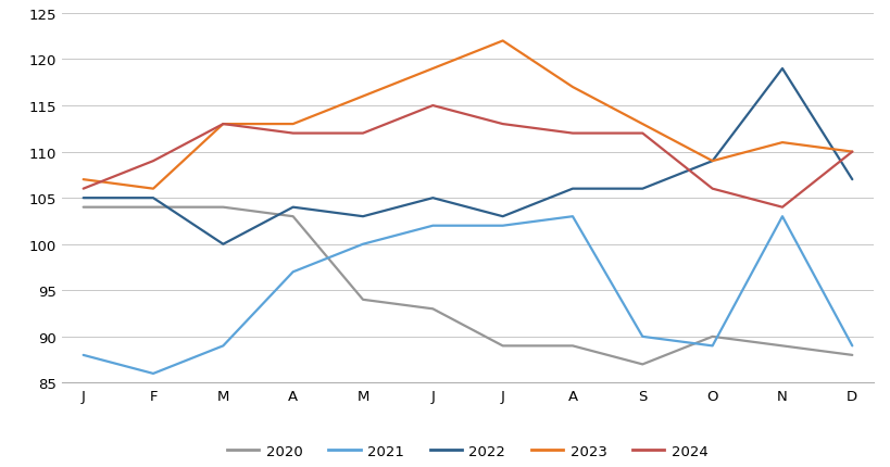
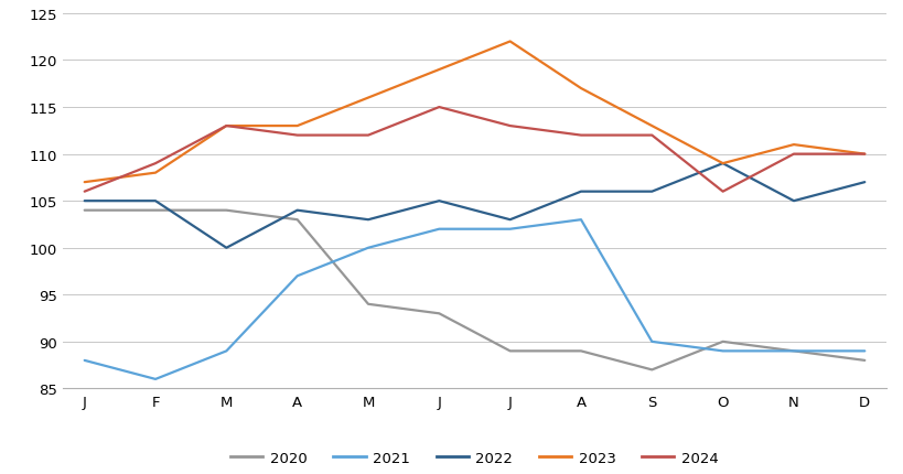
2023/F: 106 -> 108
2021/N: 103 -> 89
2022/N: 119 -> 105
2024/N: 104 -> 110
